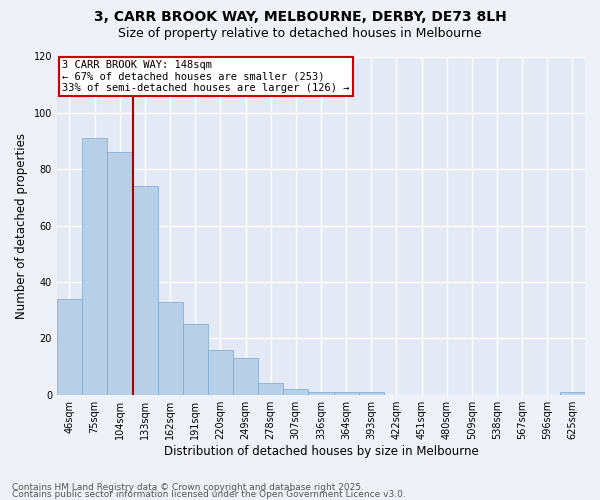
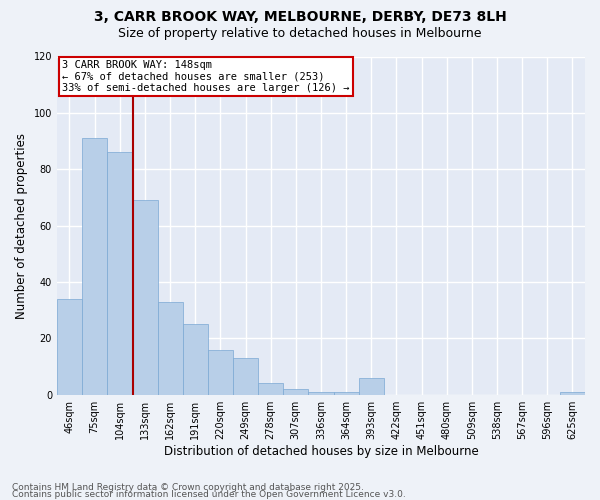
133sqm: 74 -> 69
393sqm: 1 -> 6
